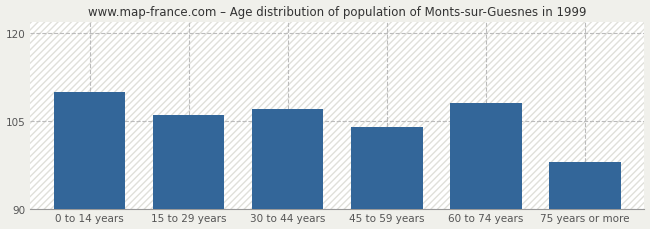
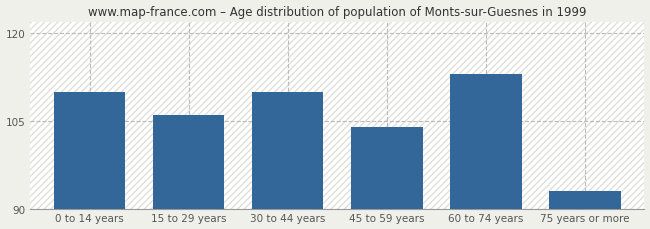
30 to 44 years: 107 -> 110
60 to 74 years: 108 -> 113
75 years or more: 98 -> 93
